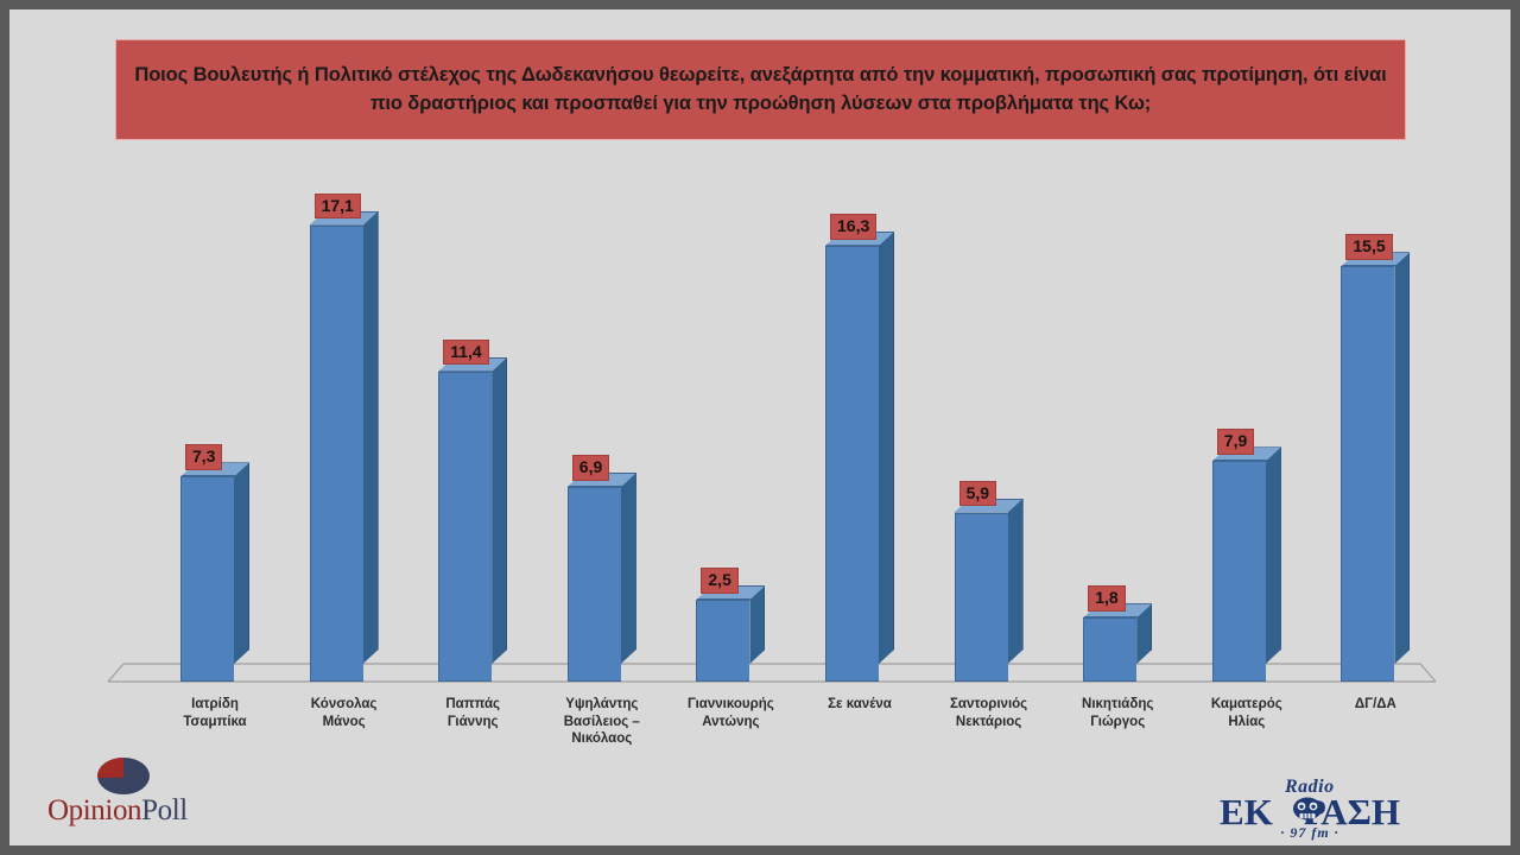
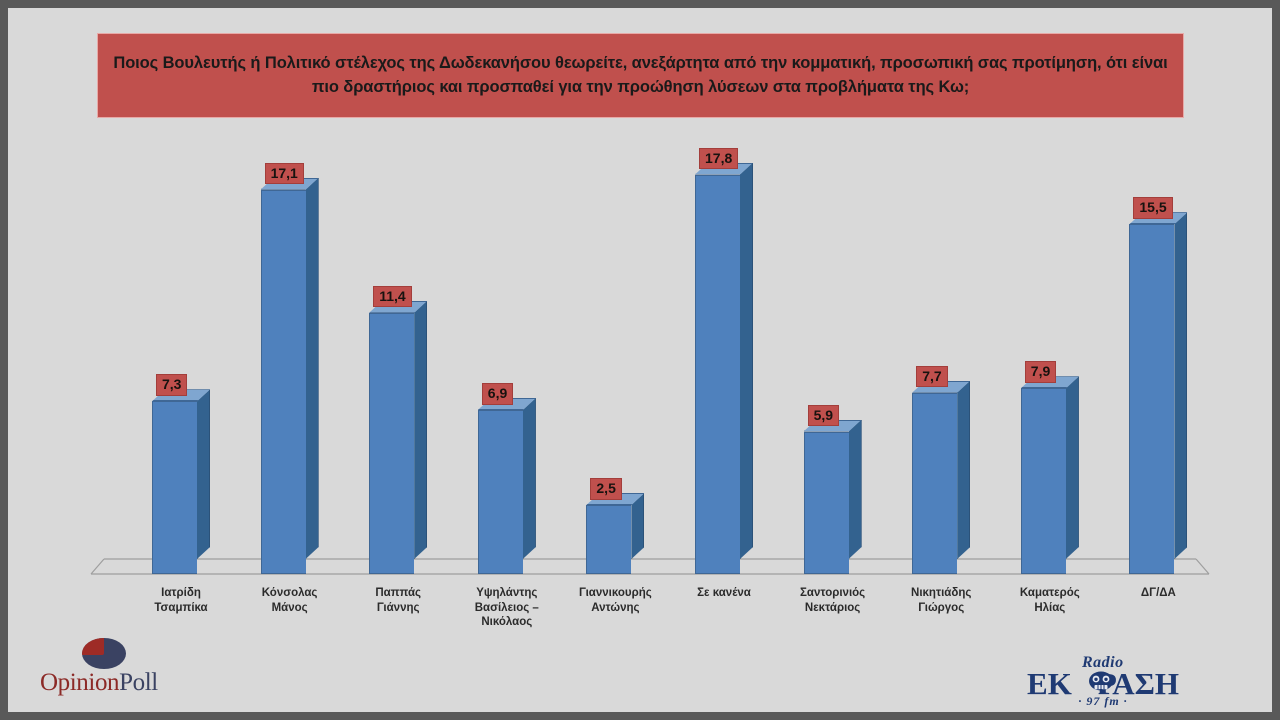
Σε κανένα: 16,3 -> 17,8
Νικητιάδης Γιώργος: 1,8 -> 7,7
